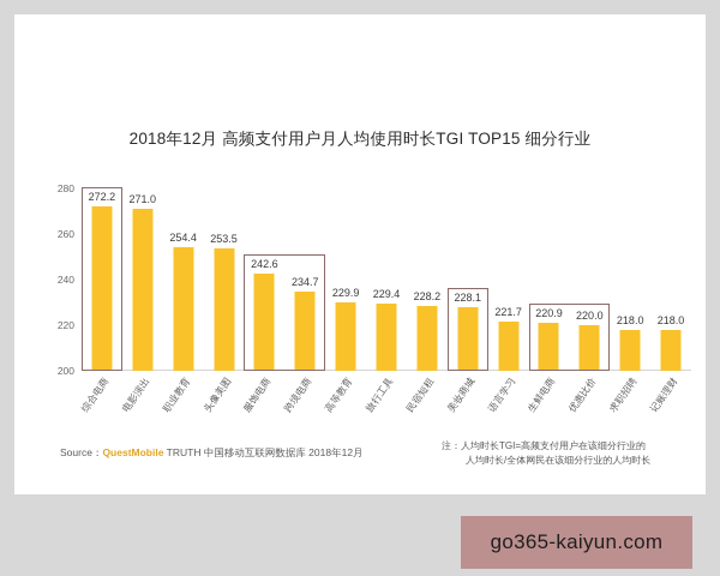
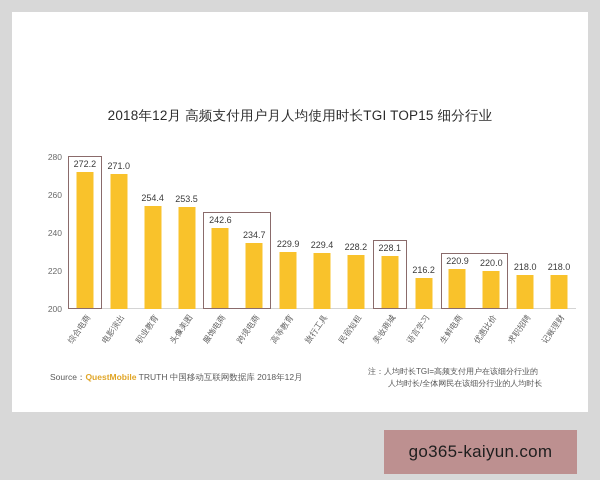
语言学习: 221.7 -> 216.2
